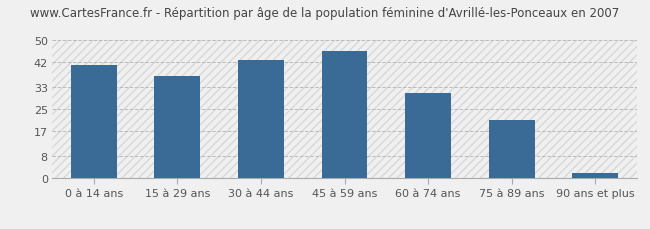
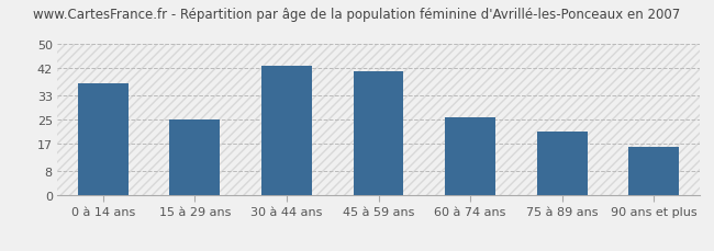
0 à 14 ans: 41 -> 37
15 à 29 ans: 37 -> 25
45 à 59 ans: 46 -> 41
60 à 74 ans: 31 -> 26
90 ans et plus: 2 -> 16
